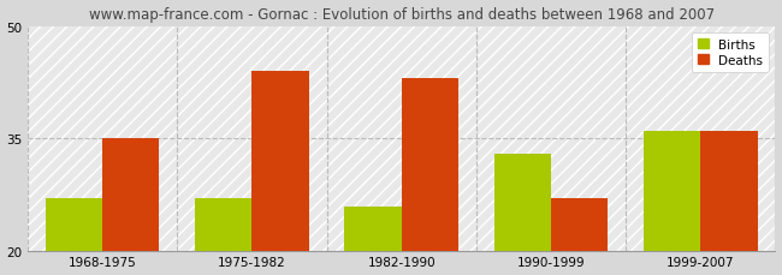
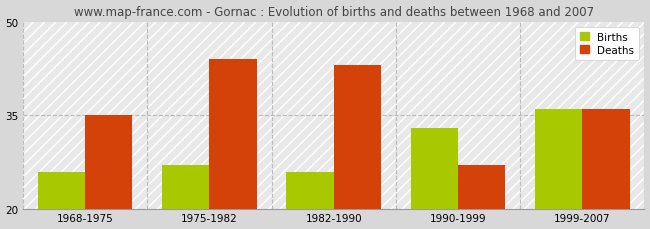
Births/1968-1975: 27 -> 26
